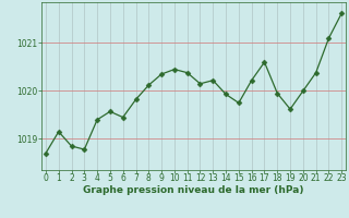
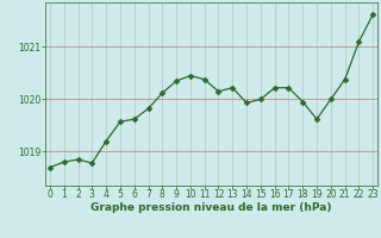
1: 1019.15 -> 1018.80
4: 1019.40 -> 1019.20
6: 1019.45 -> 1019.62
15: 1019.75 -> 1020.00
17: 1020.60 -> 1020.22
